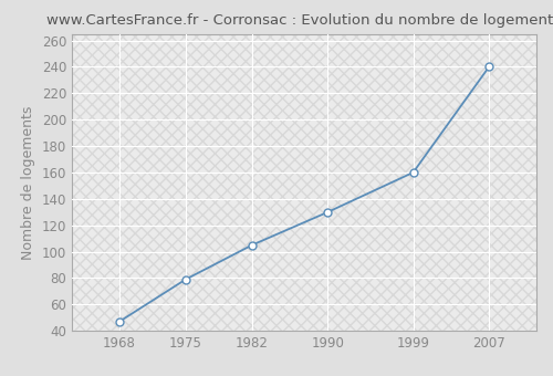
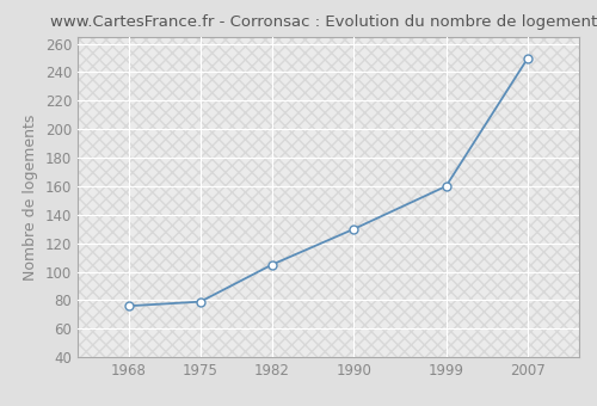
1968: 47 -> 76
2007: 240 -> 250
